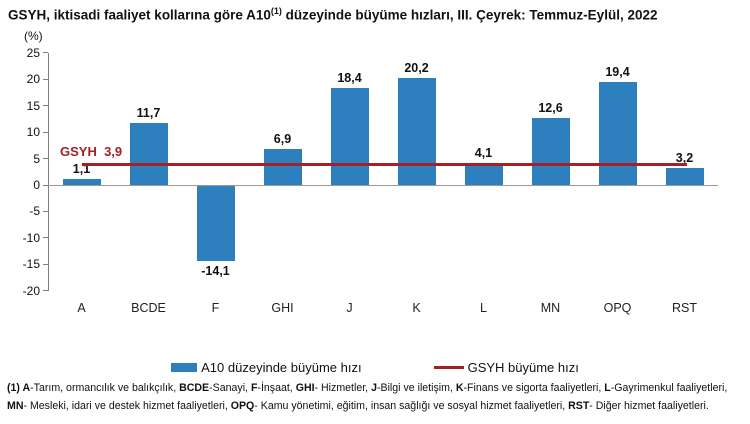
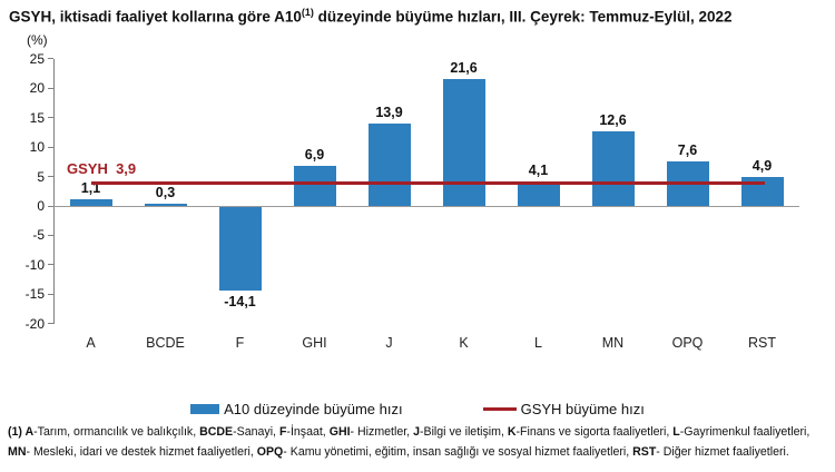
BCDE: 11,7 -> 0,3
J: 18,4 -> 13,9
K: 20,2 -> 21,6
OPQ: 19,4 -> 7,6
RST: 3,2 -> 4,9
